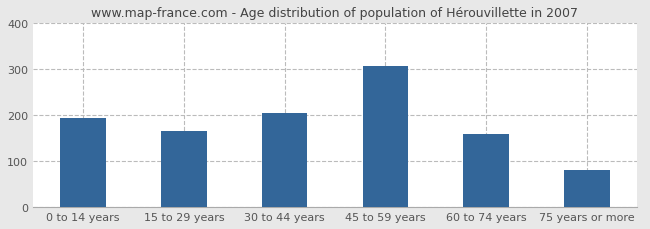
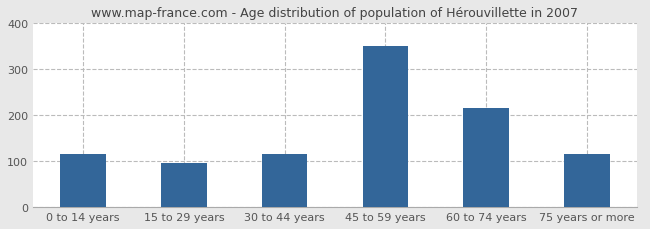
0 to 14 years: 193 -> 115
15 to 29 years: 166 -> 95
30 to 44 years: 205 -> 115
45 to 59 years: 307 -> 350
60 to 74 years: 158 -> 215
75 years or more: 80 -> 115
